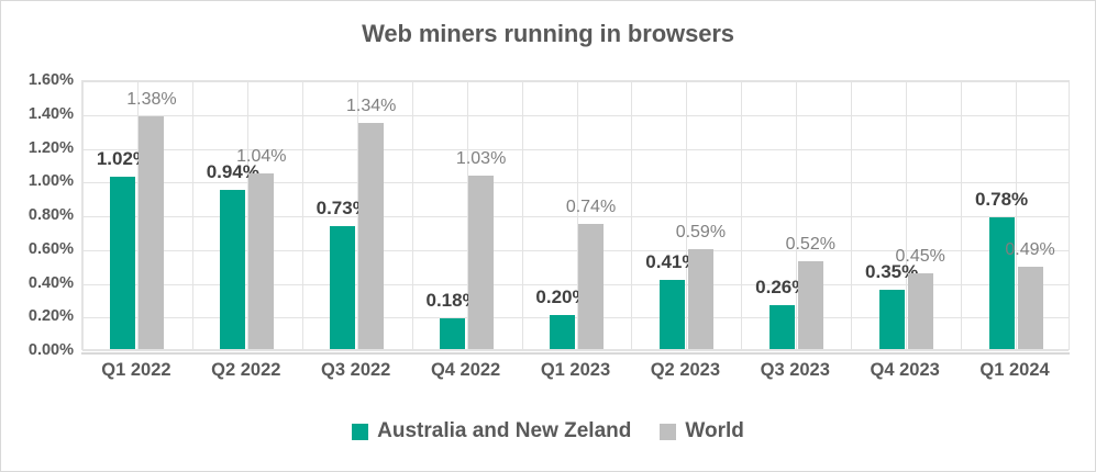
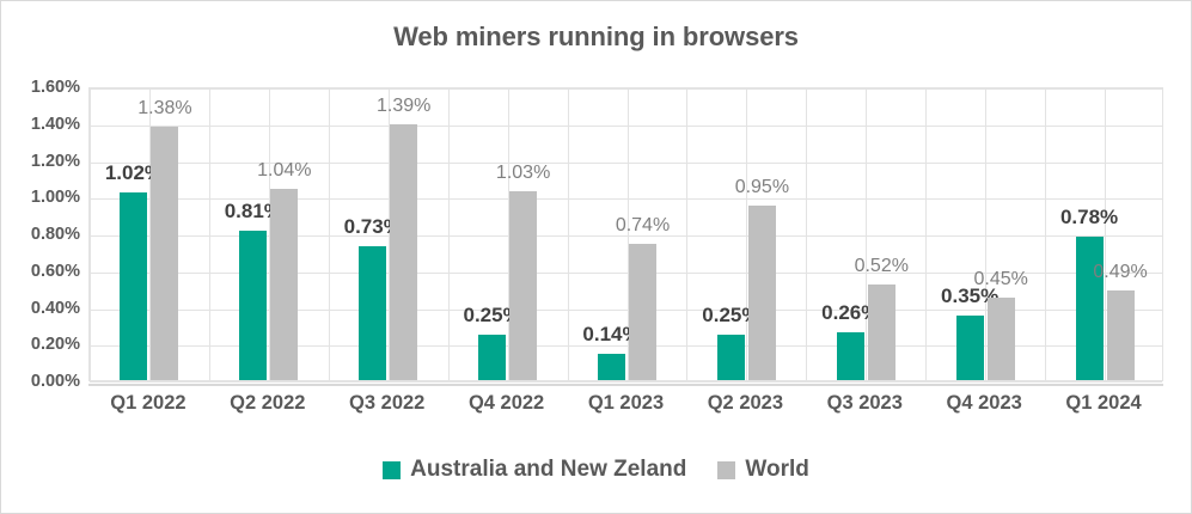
Australia and New Zeland/Q2 2022: 0.94% -> 0.81%
World/Q3 2022: 1.34% -> 1.39%
Australia and New Zeland/Q4 2022: 0.18% -> 0.25%
Australia and New Zeland/Q1 2023: 0.20% -> 0.14%
Australia and New Zeland/Q2 2023: 0.41% -> 0.25%
World/Q2 2023: 0.59% -> 0.95%
